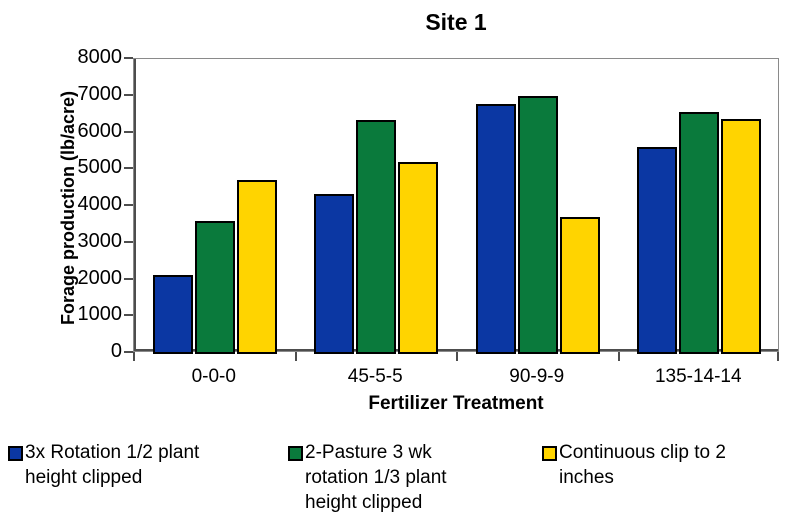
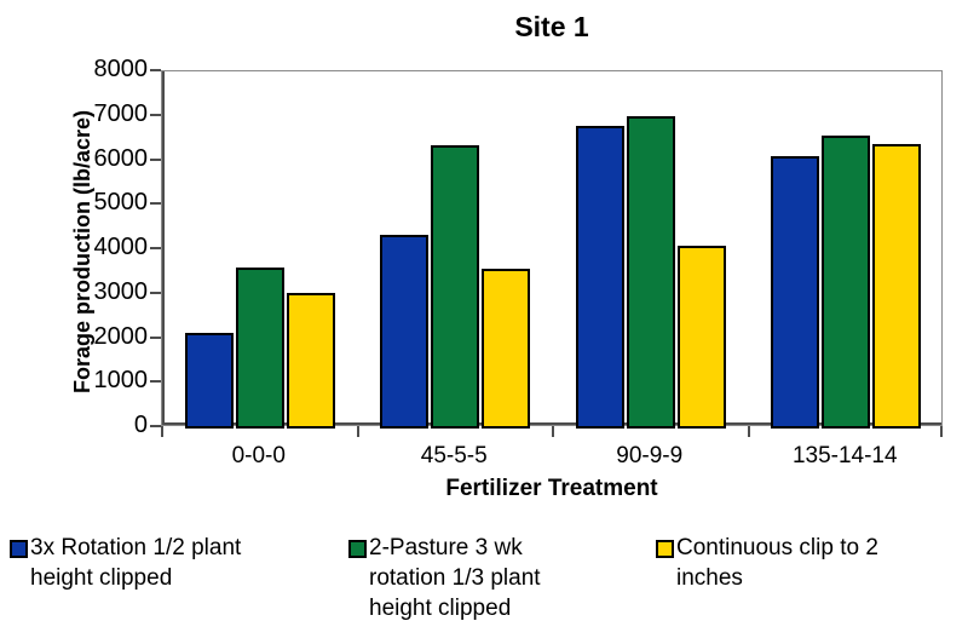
Continuous clip to 2 inches/0-0-0: 4700 -> 3000
Continuous clip to 2 inches/45-5-5: 5200 -> 3600
Continuous clip to 2 inches/90-9-9: 3700 -> 4100
3x Rotation 1/2 plant height clipped/135-14-14: 5600 -> 6100
